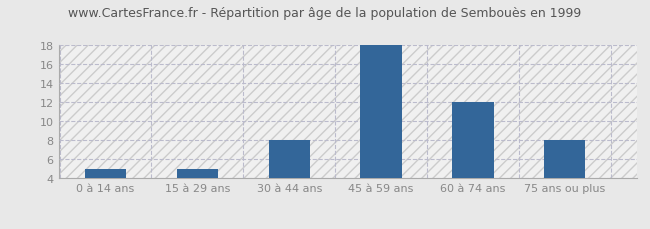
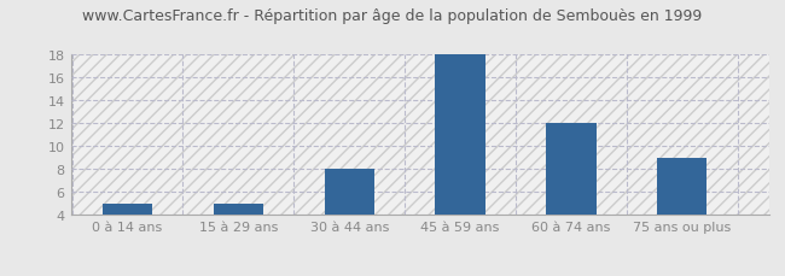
75 ans ou plus: 8 -> 9
